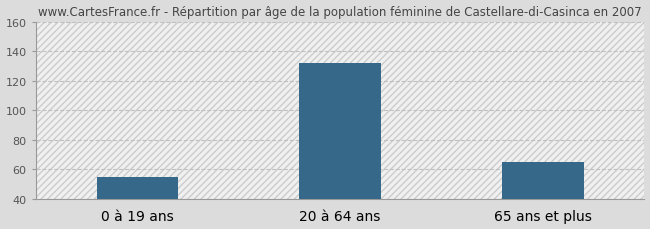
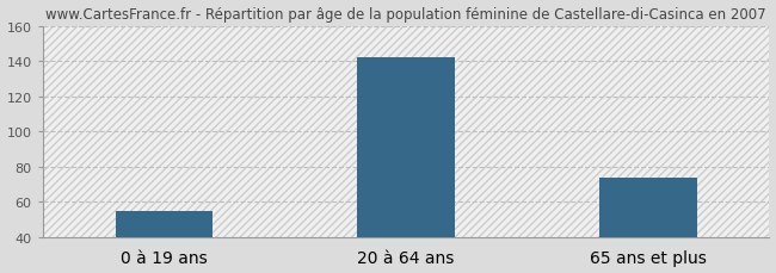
20 à 64 ans: 132 -> 142
65 ans et plus: 65 -> 74
